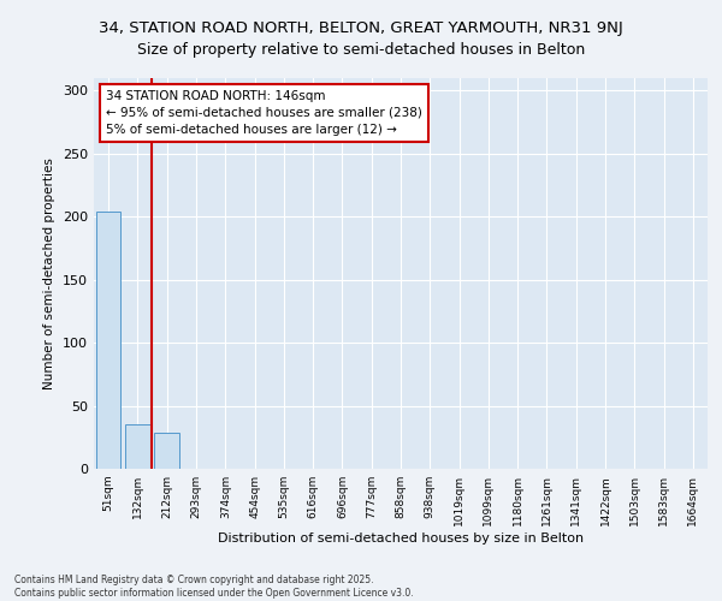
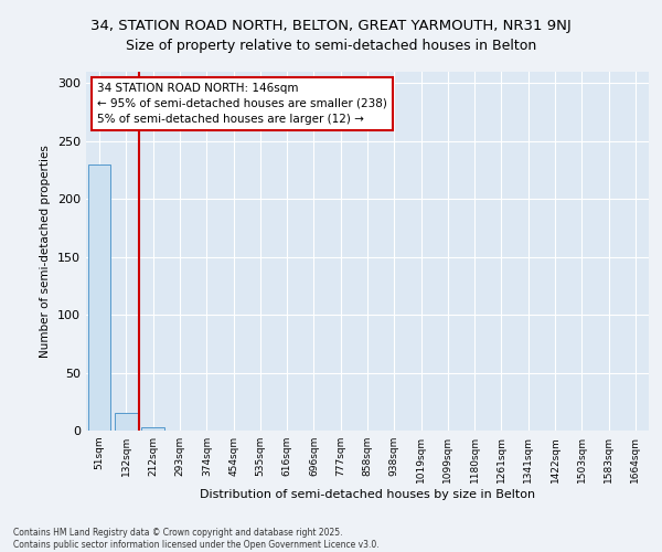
51sqm: 204 -> 230
132sqm: 35 -> 15
212sqm: 29 -> 3
